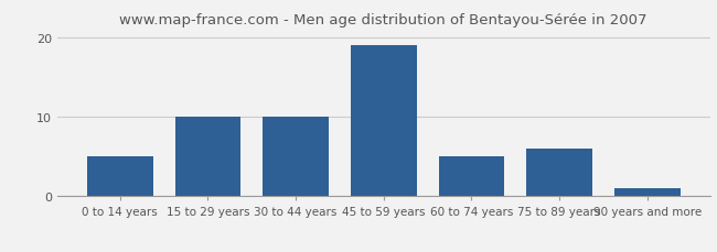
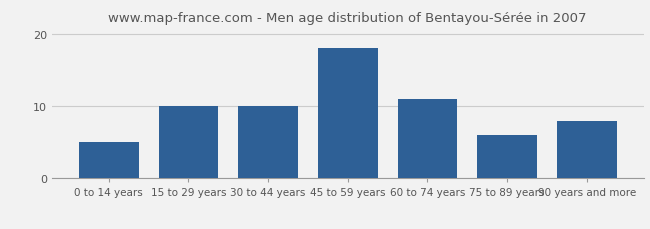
45 to 59 years: 19 -> 18
60 to 74 years: 5 -> 11
90 years and more: 1 -> 8
